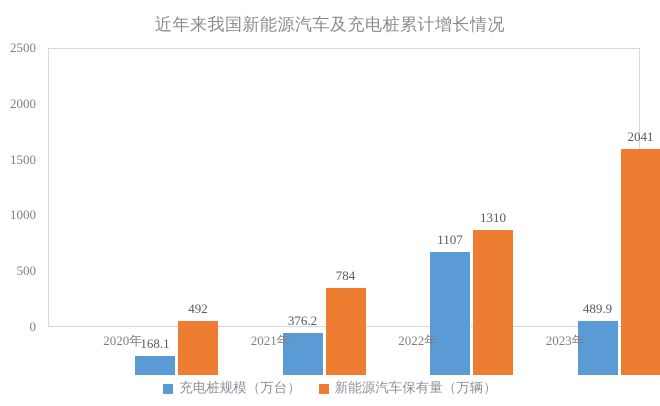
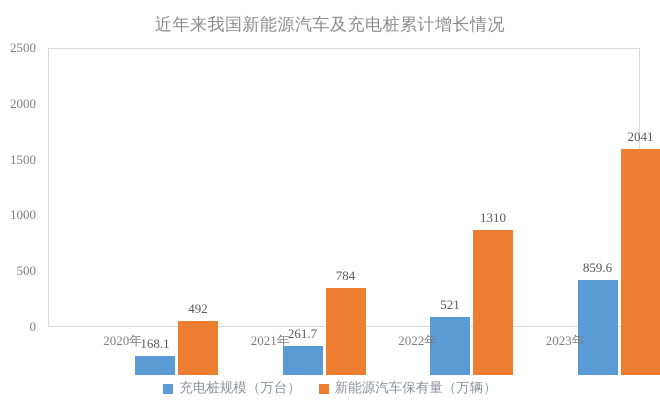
充电桩规模（万台）/2021年: 376.2 -> 261.7
充电桩规模（万台）/2022年: 1107 -> 521
充电桩规模（万台）/2023年: 489.9 -> 859.6
